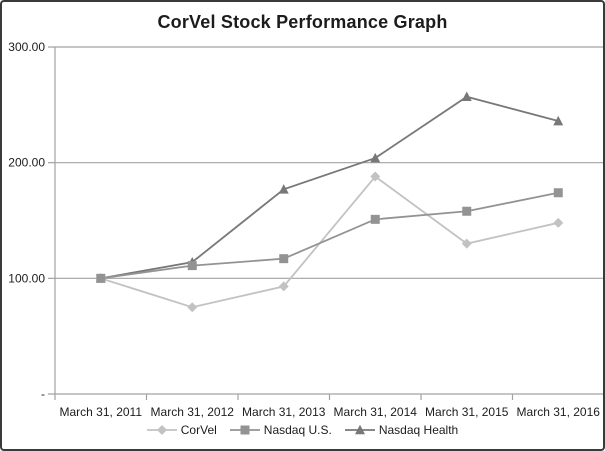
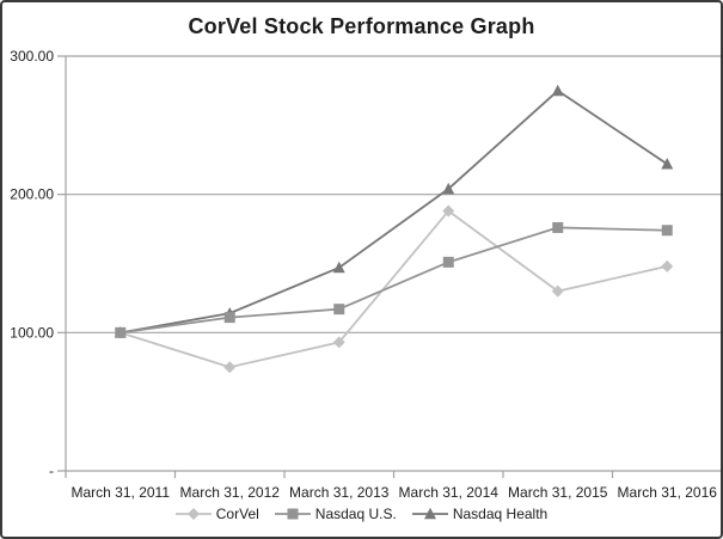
Nasdaq Health/March 31, 2013: 177 -> 147
Nasdaq U.S./March 31, 2015: 158 -> 176
Nasdaq Health/March 31, 2015: 257 -> 275
Nasdaq Health/March 31, 2016: 236 -> 222
